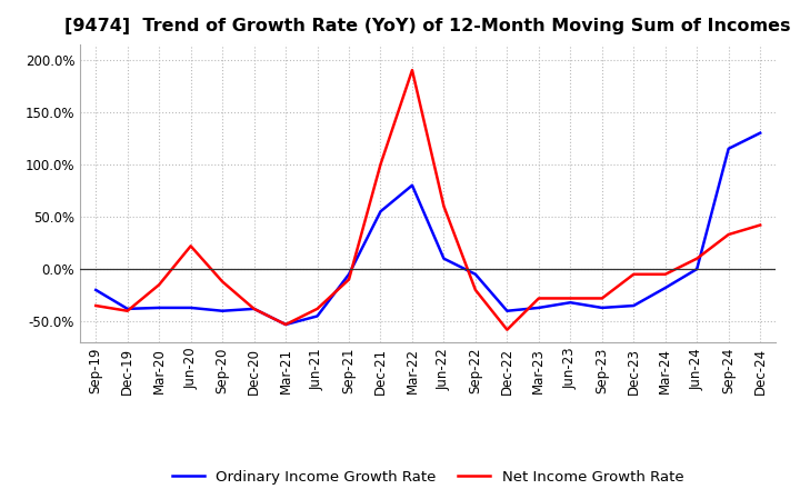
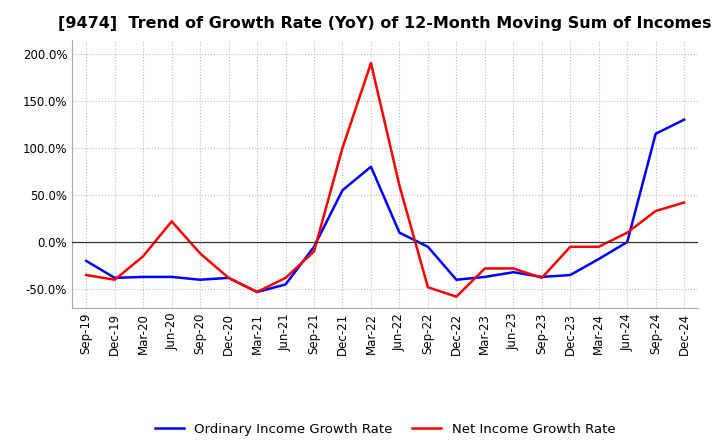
Net Income Growth Rate/Sep-22: -20% -> -48%
Net Income Growth Rate/Sep-23: -28% -> -38%
